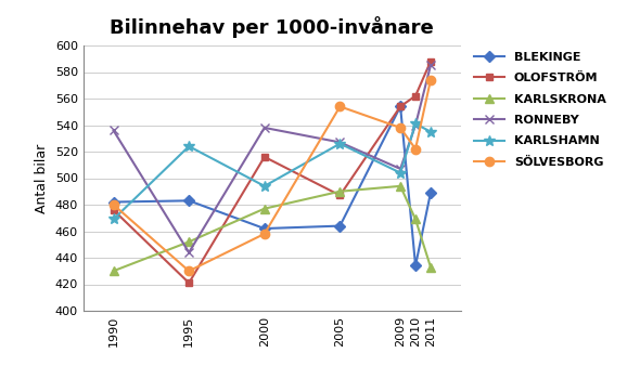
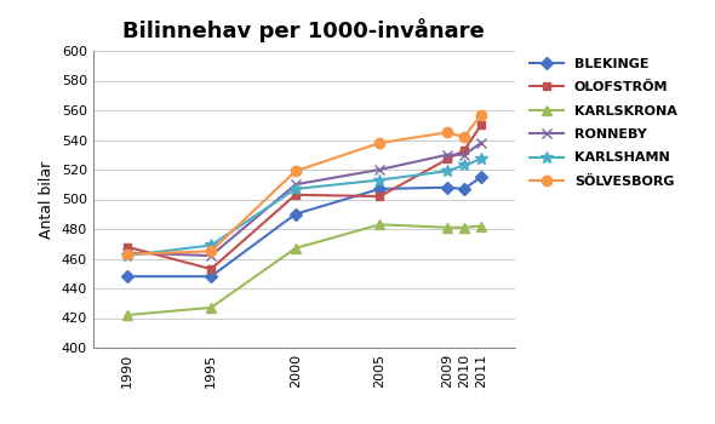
BLEKINGE/1990: 482 -> 448
OLOFSTRÖM/1990: 476 -> 468
KARLSKRONA/1990: 430 -> 422
RONNEBY/1990: 536 -> 464
KARLSHAMN/1990: 469 -> 462
SÖLVESBORG/1990: 480 -> 463
BLEKINGE/1995: 483 -> 448
OLOFSTRÖM/1995: 421 -> 453
KARLSKRONA/1995: 452 -> 427
RONNEBY/1995: 444 -> 462
KARLSHAMN/1995: 524 -> 469
SÖLVESBORG/1995: 430 -> 465
BLEKINGE/2000: 462 -> 490
OLOFSTRÖM/2000: 516 -> 503
KARLSKRONA/2000: 477 -> 467
RONNEBY/2000: 538 -> 510
KARLSHAMN/2000: 494 -> 507
SÖLVESBORG/2000: 458 -> 519
BLEKINGE/2005: 464 -> 507
OLOFSTRÖM/2005: 487 -> 502
KARLSKRONA/2005: 490 -> 483
RONNEBY/2005: 527 -> 520
KARLSHAMN/2005: 526 -> 513
SÖLVESBORG/2005: 554 -> 538
BLEKINGE/2009: 554 -> 508
OLOFSTRÖM/2009: 554 -> 527
KARLSKRONA/2009: 494 -> 481
RONNEBY/2009: 507 -> 530
KARLSHAMN/2009: 504 -> 519
SÖLVESBORG/2009: 538 -> 545
BLEKINGE/2010: 434 -> 507
OLOFSTRÖM/2010: 562 -> 533
KARLSKRONA/2010: 469 -> 481
RONNEBY/2010: 540 -> 530
KARLSHAMN/2010: 541 -> 523
SÖLVESBORG/2010: 522 -> 542
BLEKINGE/2011: 489 -> 515
OLOFSTRÖM/2011: 588 -> 550
KARLSKRONA/2011: 433 -> 482
RONNEBY/2011: 585 -> 538
KARLSHAMN/2011: 535 -> 527
SÖLVESBORG/2011: 574 -> 557
